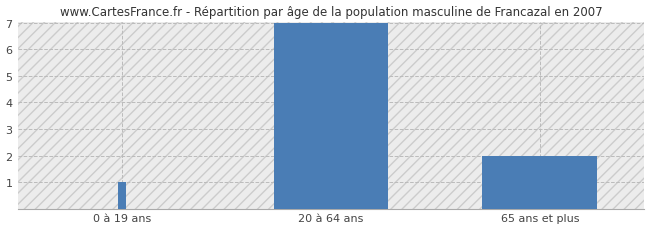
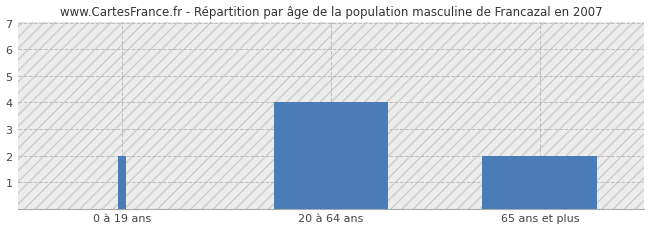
0 à 19 ans: 1 -> 2
20 à 64 ans: 7 -> 4
